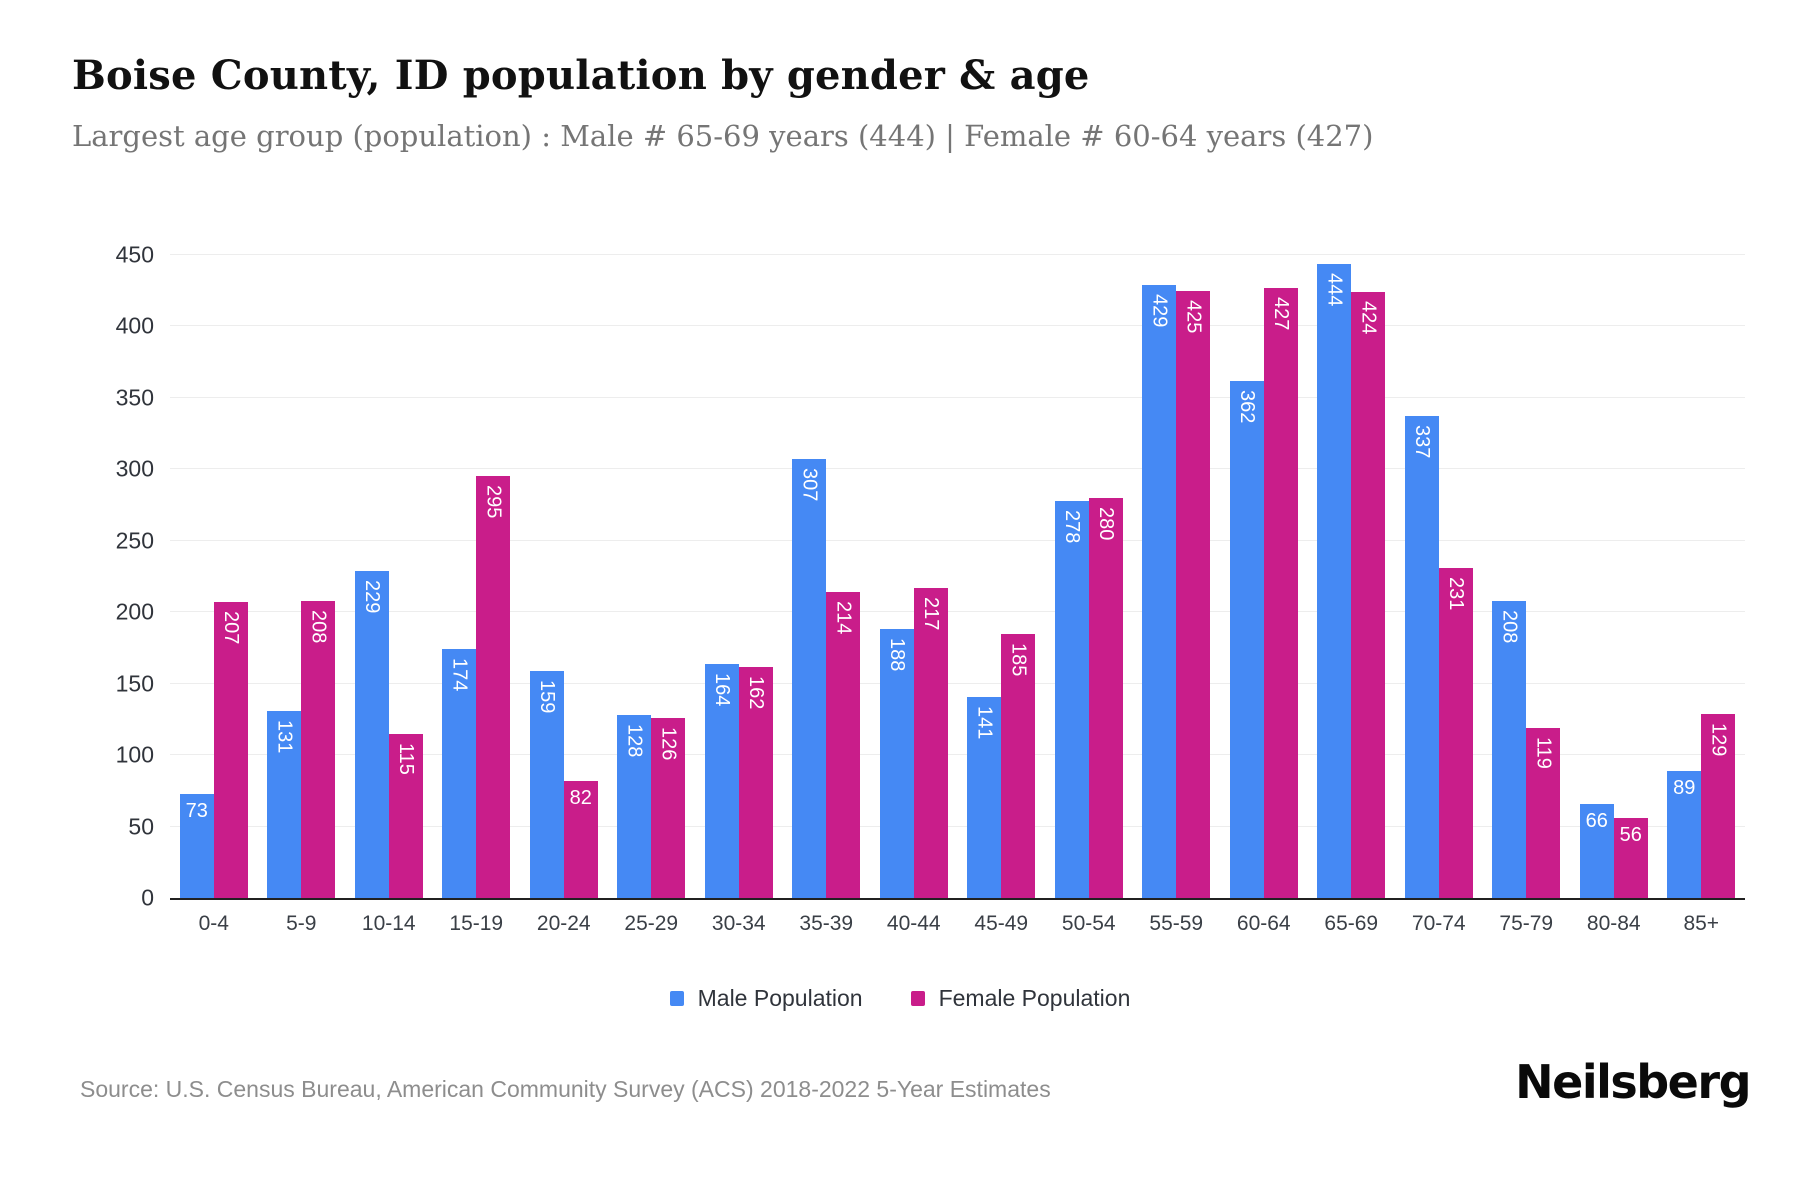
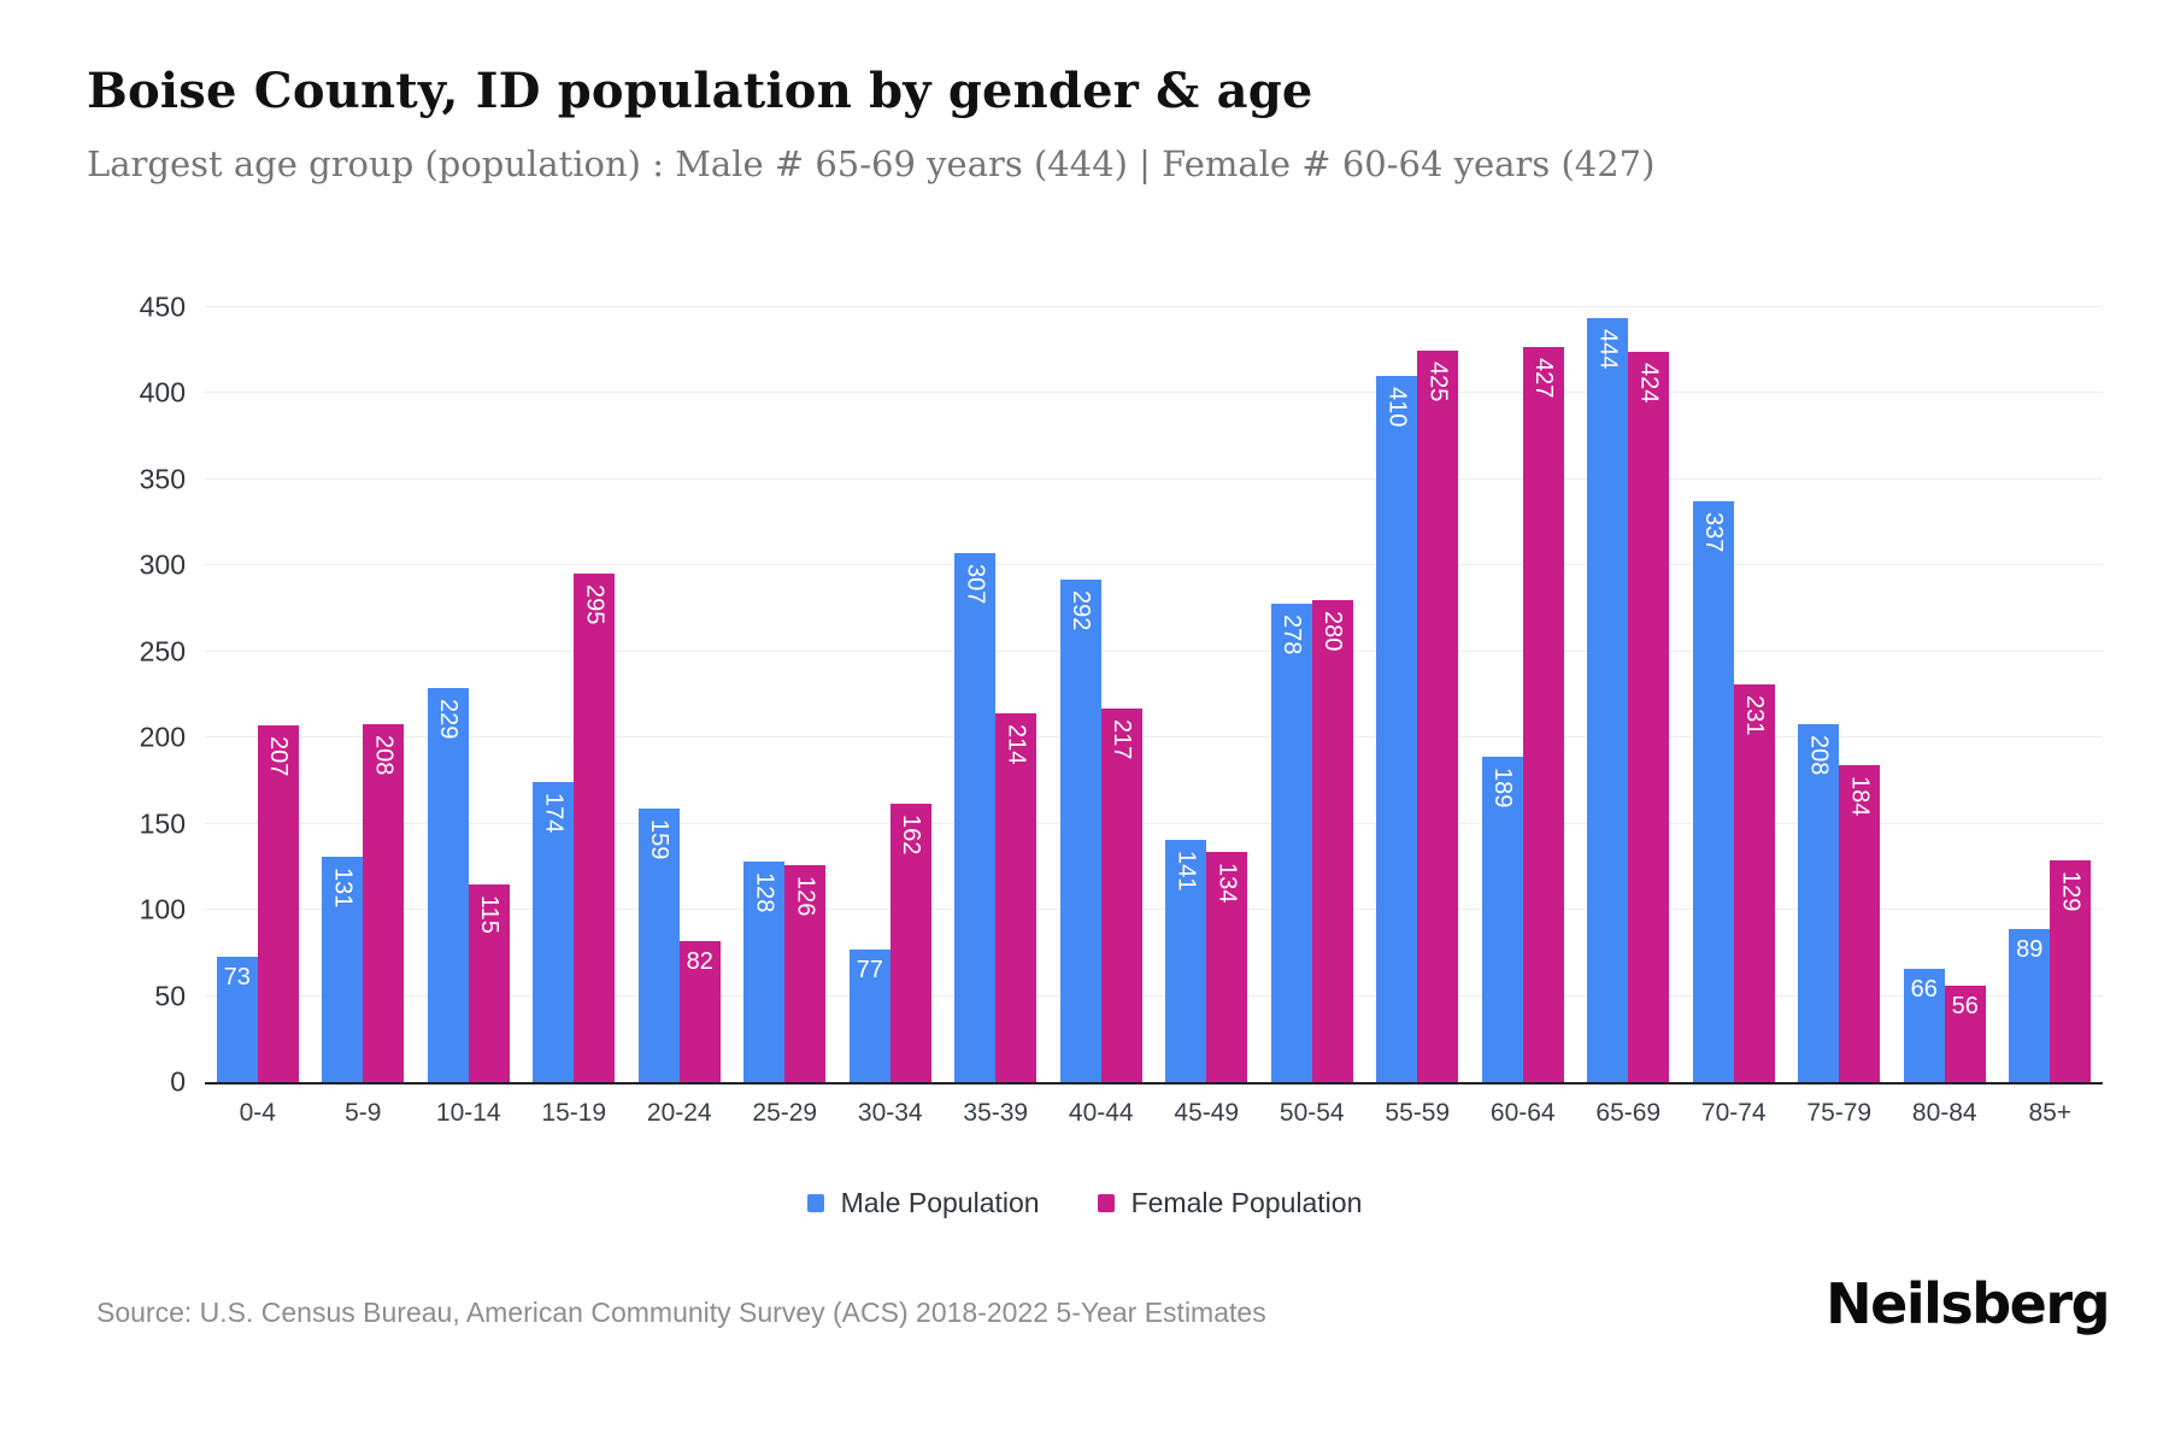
Male Population/30-34: 164 -> 77
Male Population/40-44: 188 -> 292
Female Population/45-49: 185 -> 134
Male Population/55-59: 429 -> 410
Male Population/60-64: 362 -> 189
Female Population/75-79: 119 -> 184
